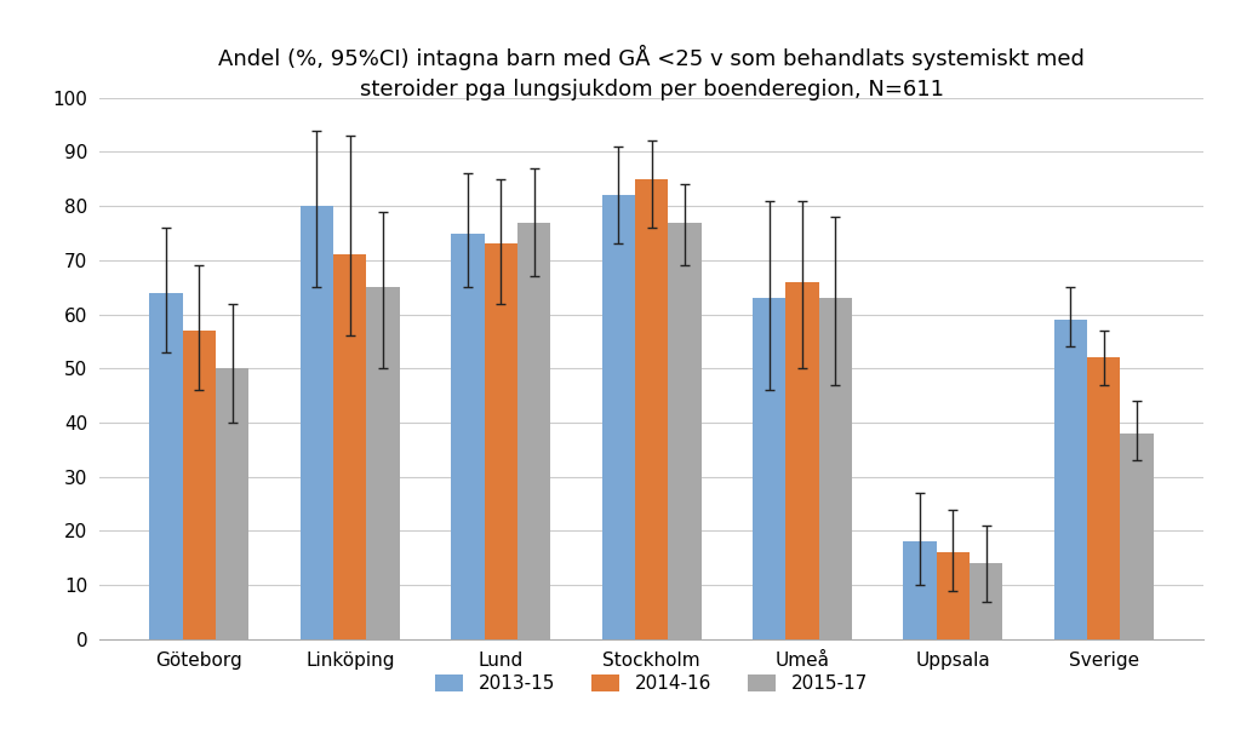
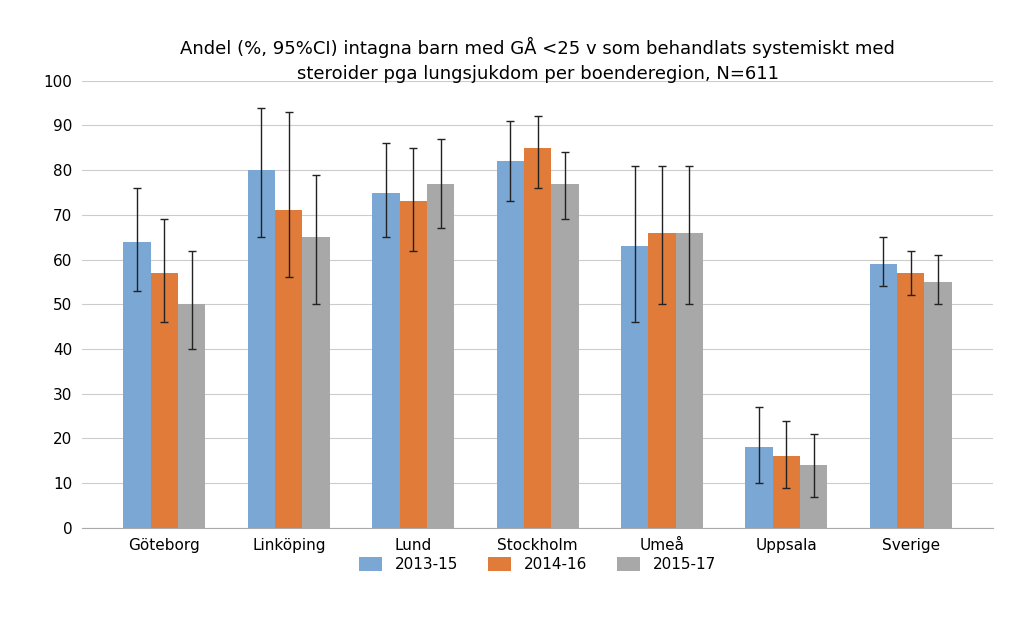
2015-17/Umeå: 63 -> 66
2014-16/Sverige: 52 -> 57
2015-17/Sverige: 38 -> 55
